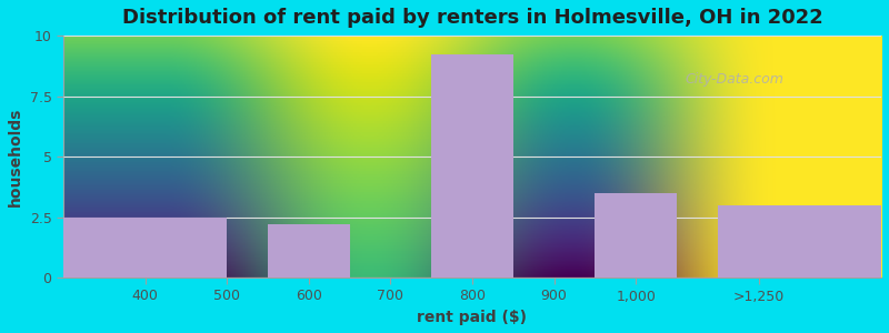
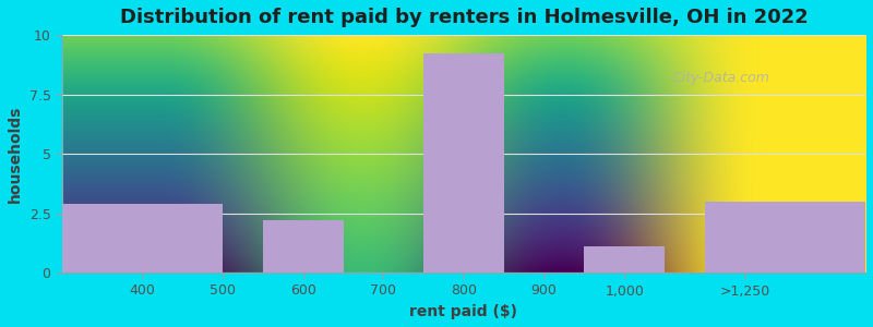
400: 2.5 -> 2.9
1,000: 3.5 -> 1.1
